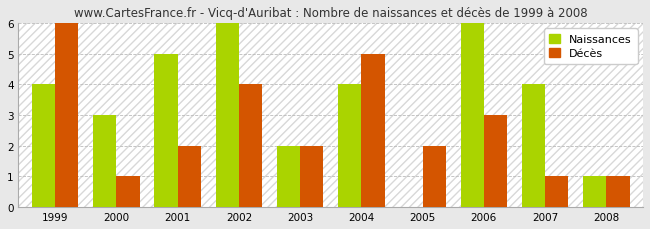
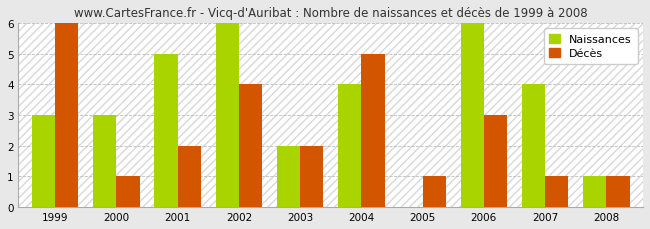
Naissances/1999: 4 -> 3
Décès/2005: 2 -> 1
